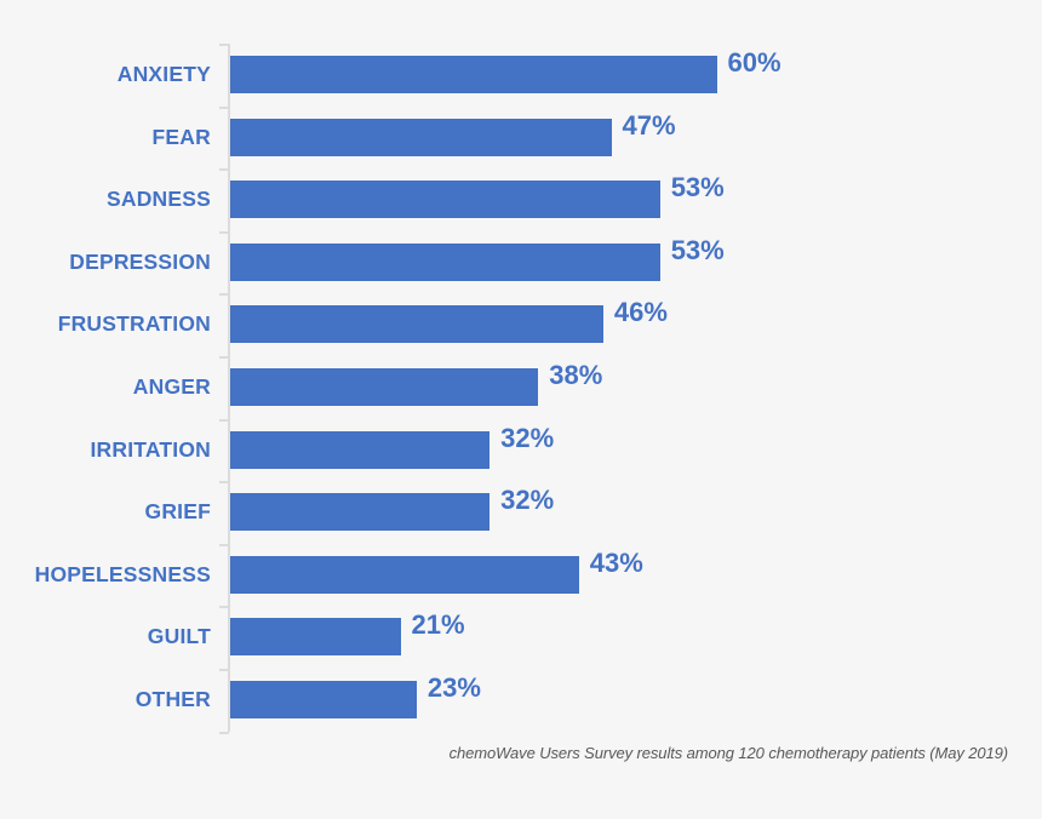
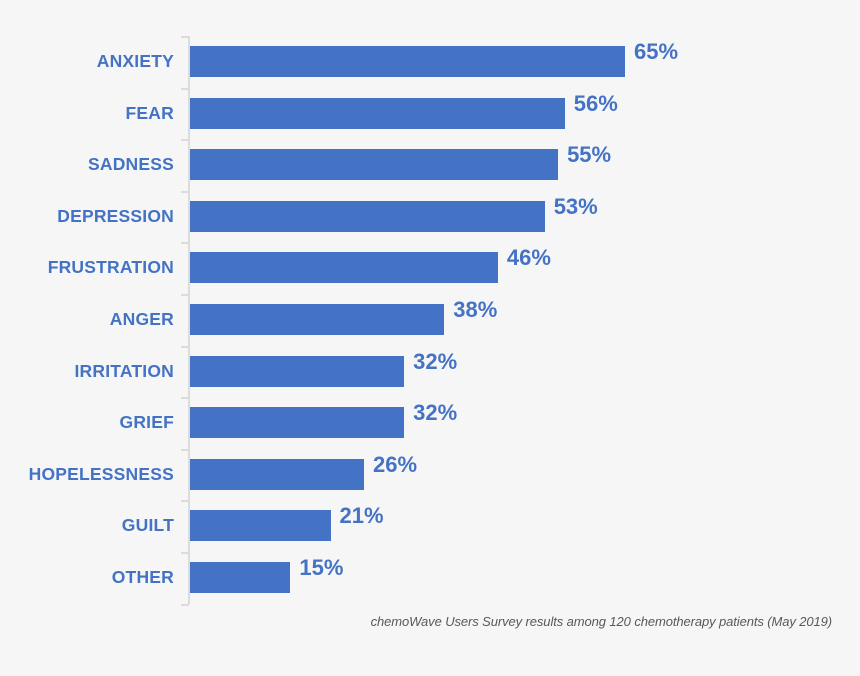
ANXIETY: 60% -> 65%
FEAR: 47% -> 56%
SADNESS: 53% -> 55%
HOPELESSNESS: 43% -> 26%
OTHER: 23% -> 15%
